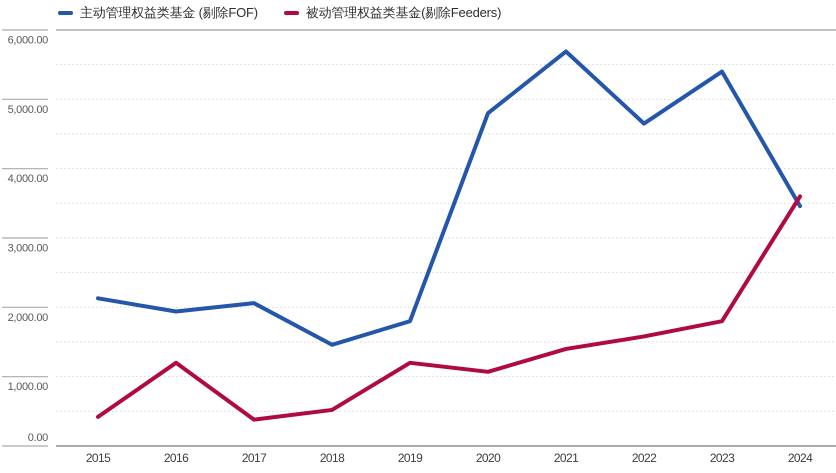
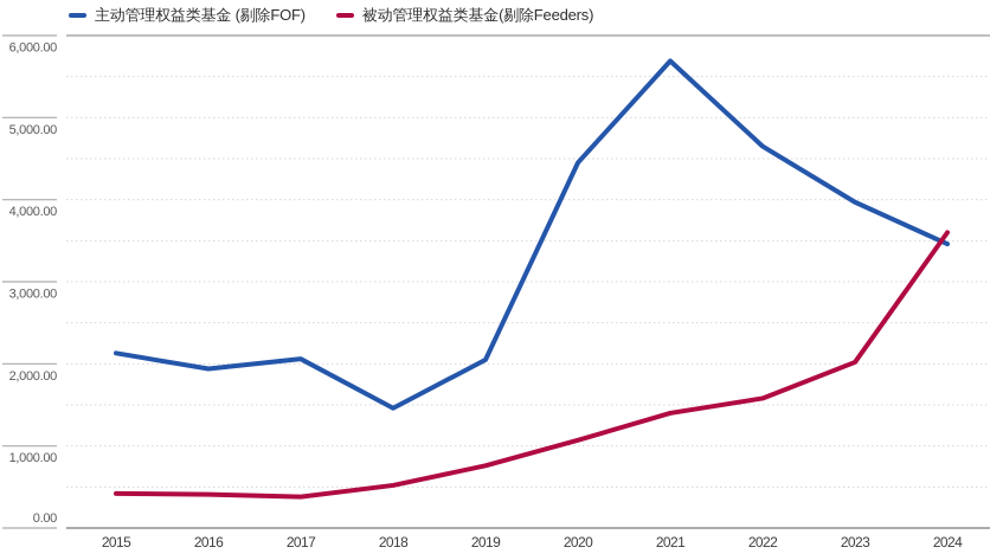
被动管理权益类基金(剔除Feeders)/2016: 1200 -> 400
主动管理权益类基金 (剔除FOF)/2019: 1800 -> 2000
被动管理权益类基金(剔除Feeders)/2019: 1200 -> 800
主动管理权益类基金 (剔除FOF)/2020: 4800 -> 4400
主动管理权益类基金 (剔除FOF)/2023: 5400 -> 4000
被动管理权益类基金(剔除Feeders)/2023: 1800 -> 2000
